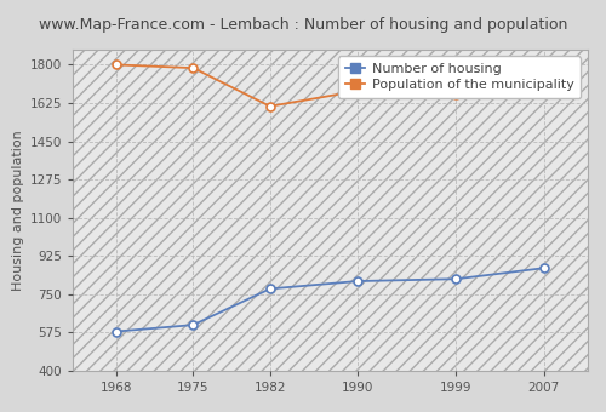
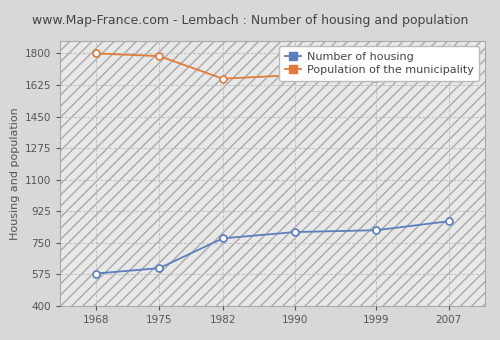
Population of the municipality/1982: 1610 -> 1660
